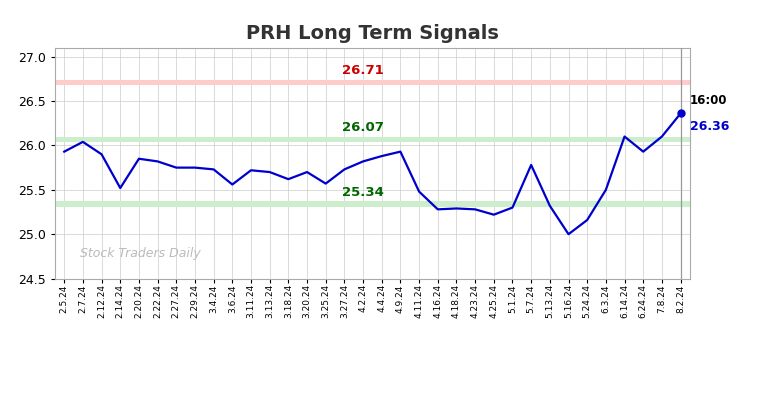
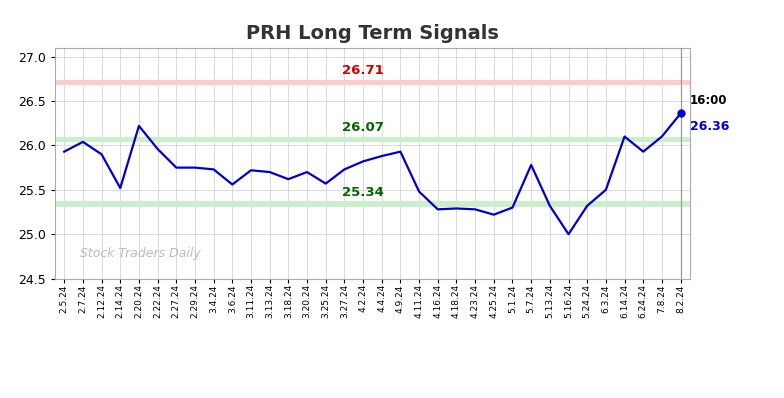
2.20.24: 25.85 -> 26.22
2.22.24: 25.82 -> 25.96
5.24.24: 25.16 -> 25.32
